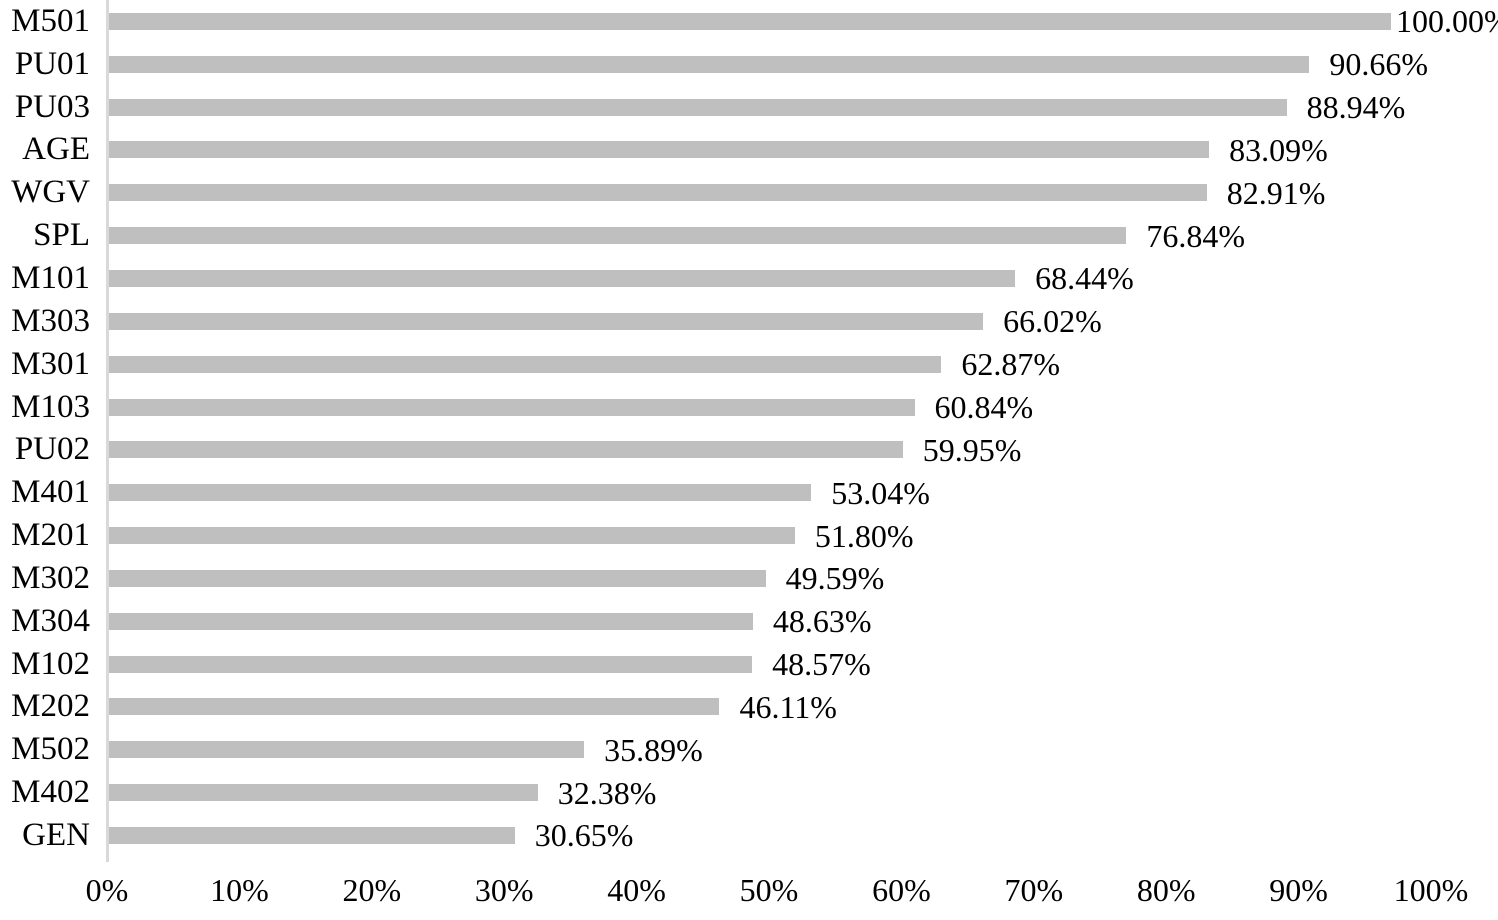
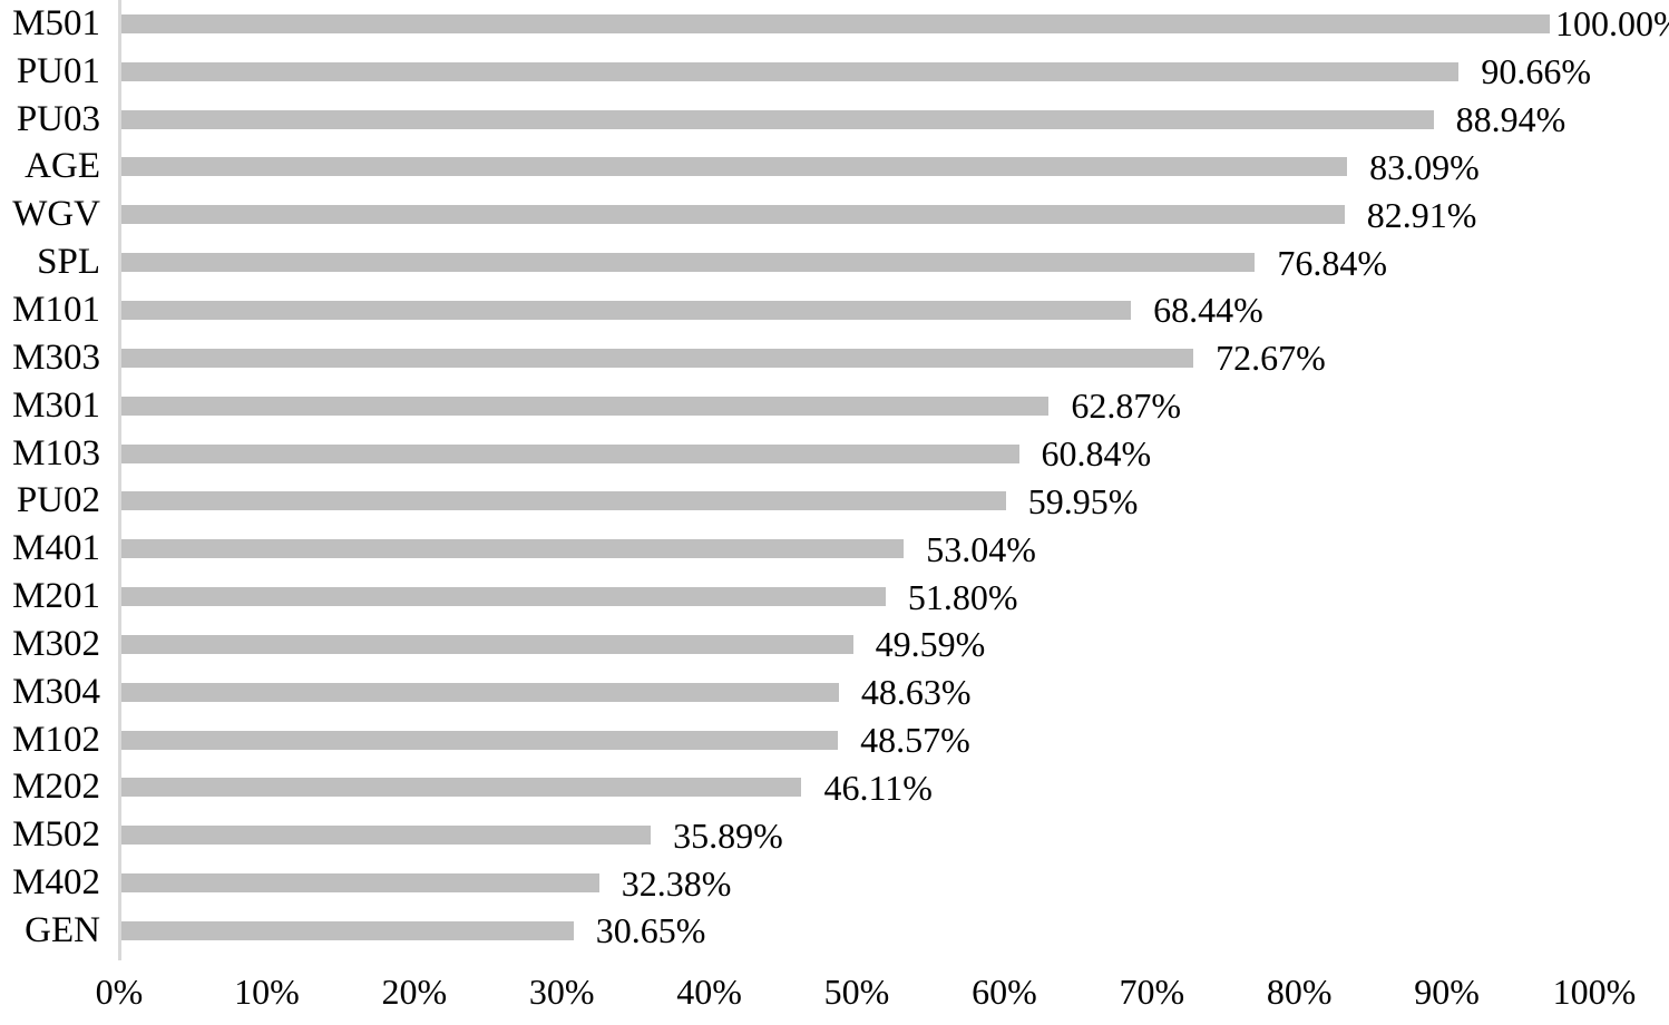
M303: 66.02% -> 72.67%
